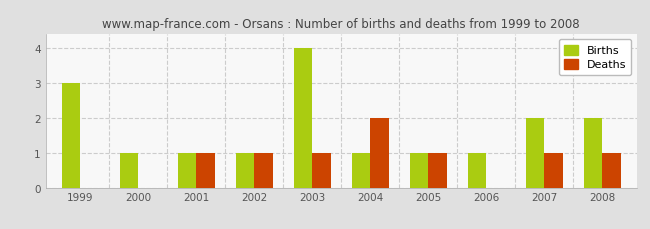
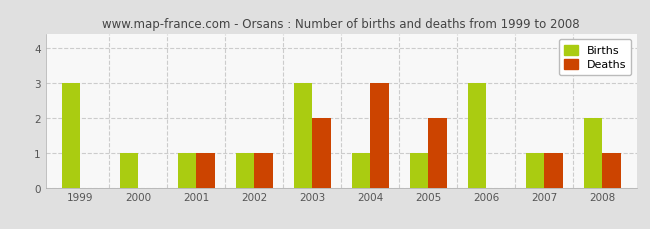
Births/2003: 4 -> 3
Deaths/2003: 1 -> 2
Deaths/2004: 2 -> 3
Deaths/2005: 1 -> 2
Births/2006: 1 -> 3
Births/2007: 2 -> 1
